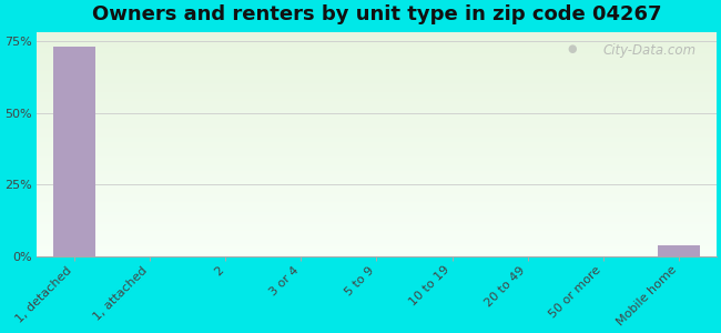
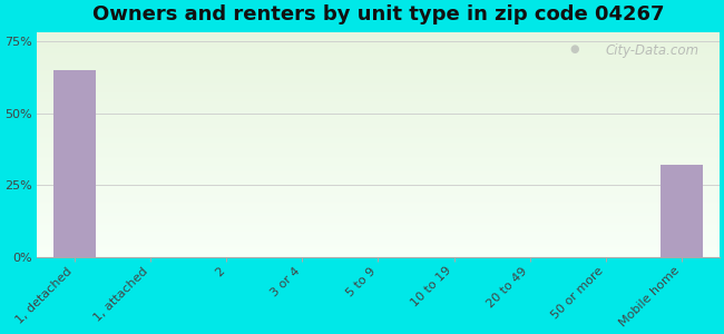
1, detached: 73% -> 65%
Mobile home: 4% -> 32%
